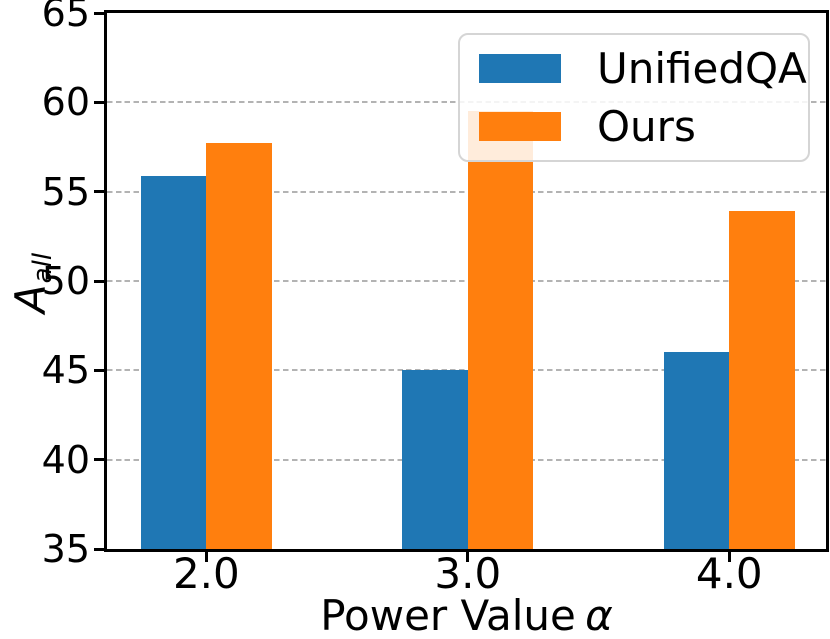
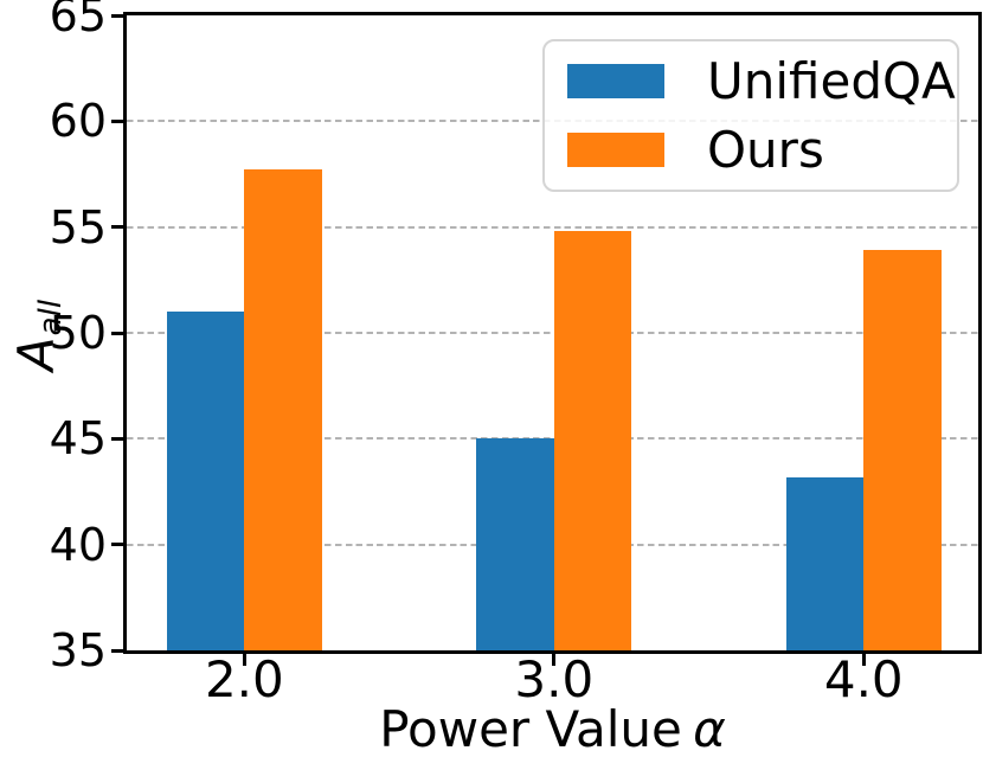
UnifiedQA/2.0: 55.9 -> 51.0
Ours/3.0: 59.5 -> 54.8
UnifiedQA/4.0: 46.0 -> 43.2
